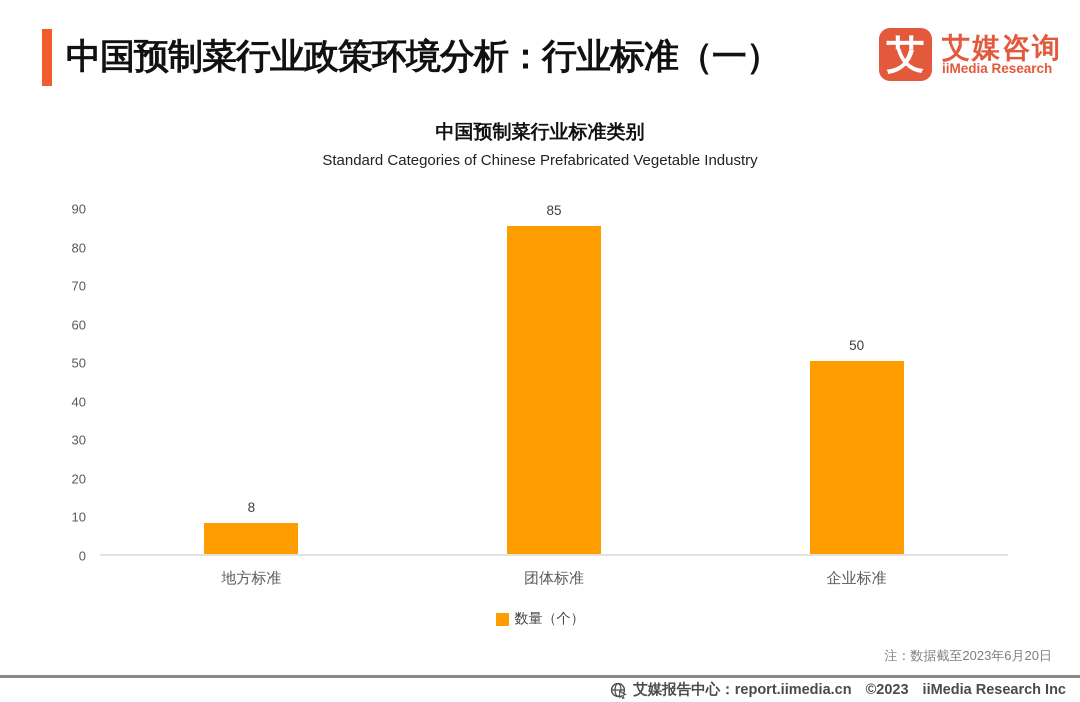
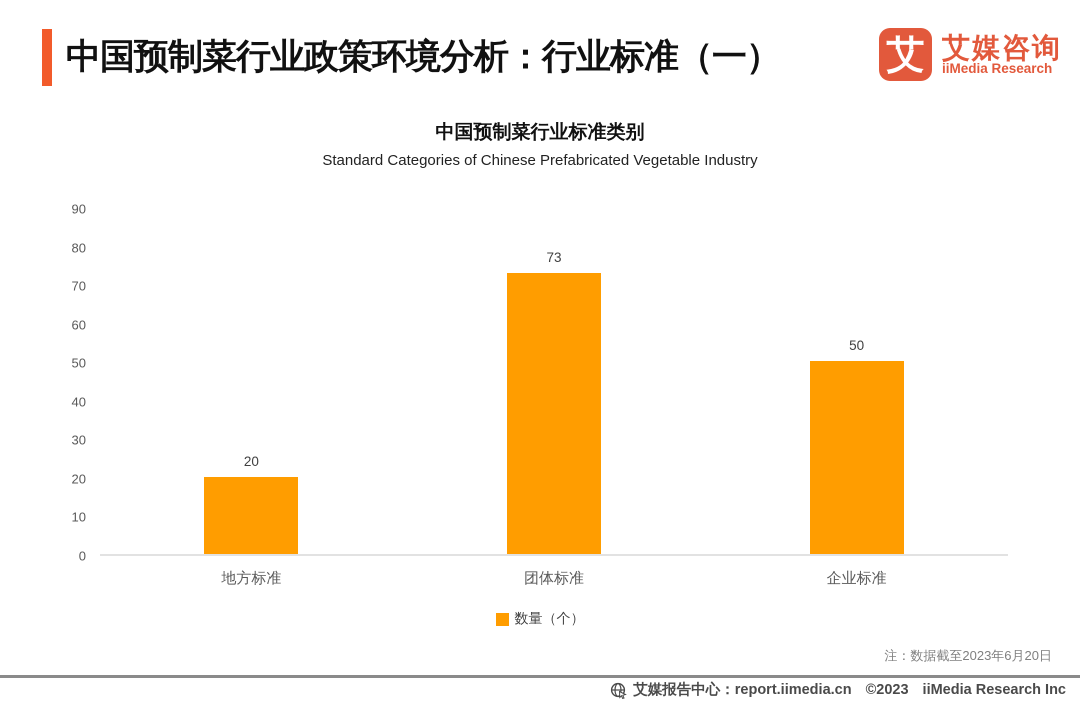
地方标准: 8 -> 20
团体标准: 85 -> 73
